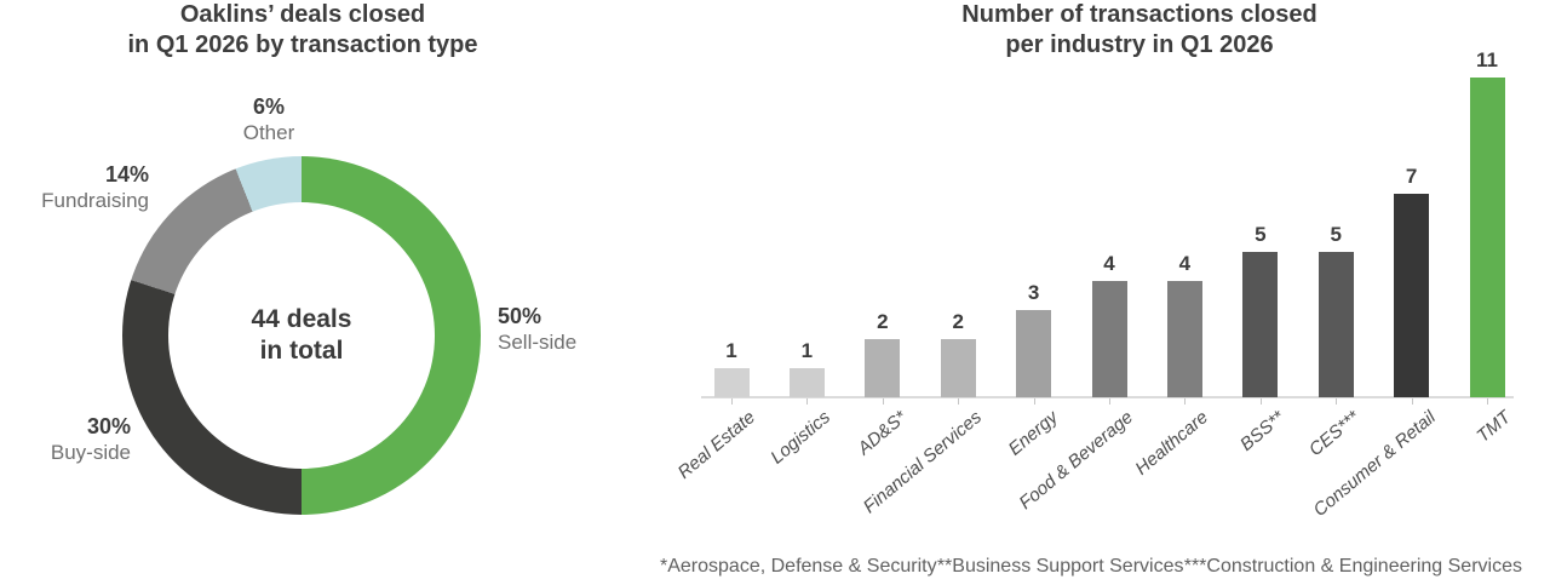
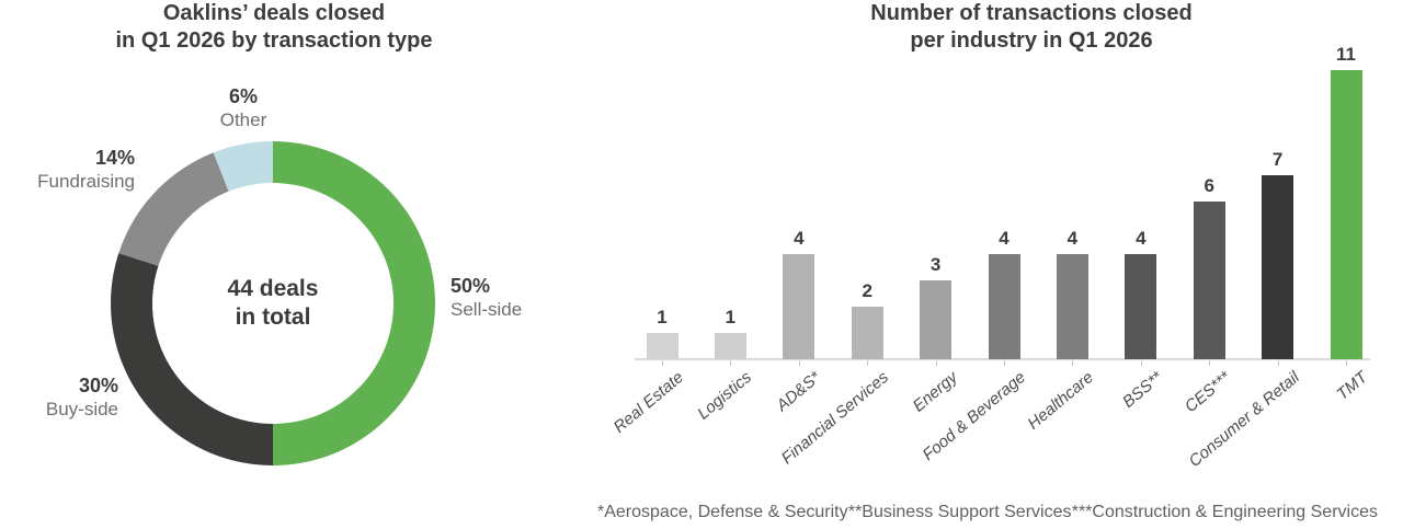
Number of transactions closed per industry in Q1 2026/AD&S*: 2 -> 4
Number of transactions closed per industry in Q1 2026/BSS**: 5 -> 4
Number of transactions closed per industry in Q1 2026/CES***: 5 -> 6
